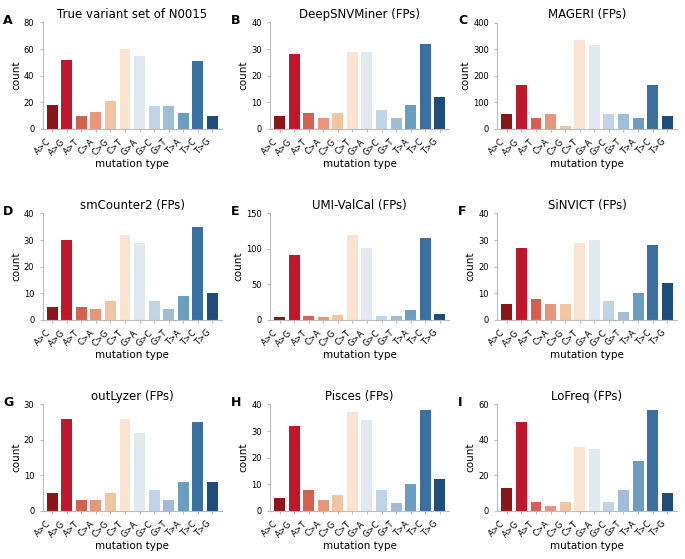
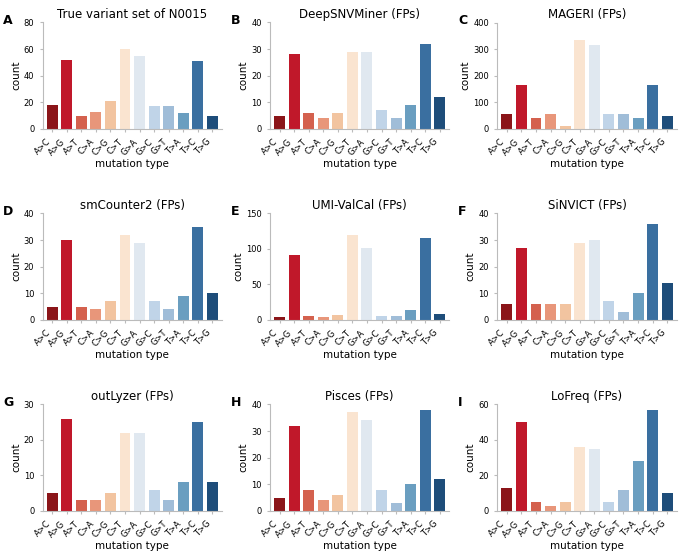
SiNVICT (FPs)/A>T: 8 -> 6
SiNVICT (FPs)/T>C: 28 -> 36
outLyzer (FPs)/C>T: 26 -> 22
